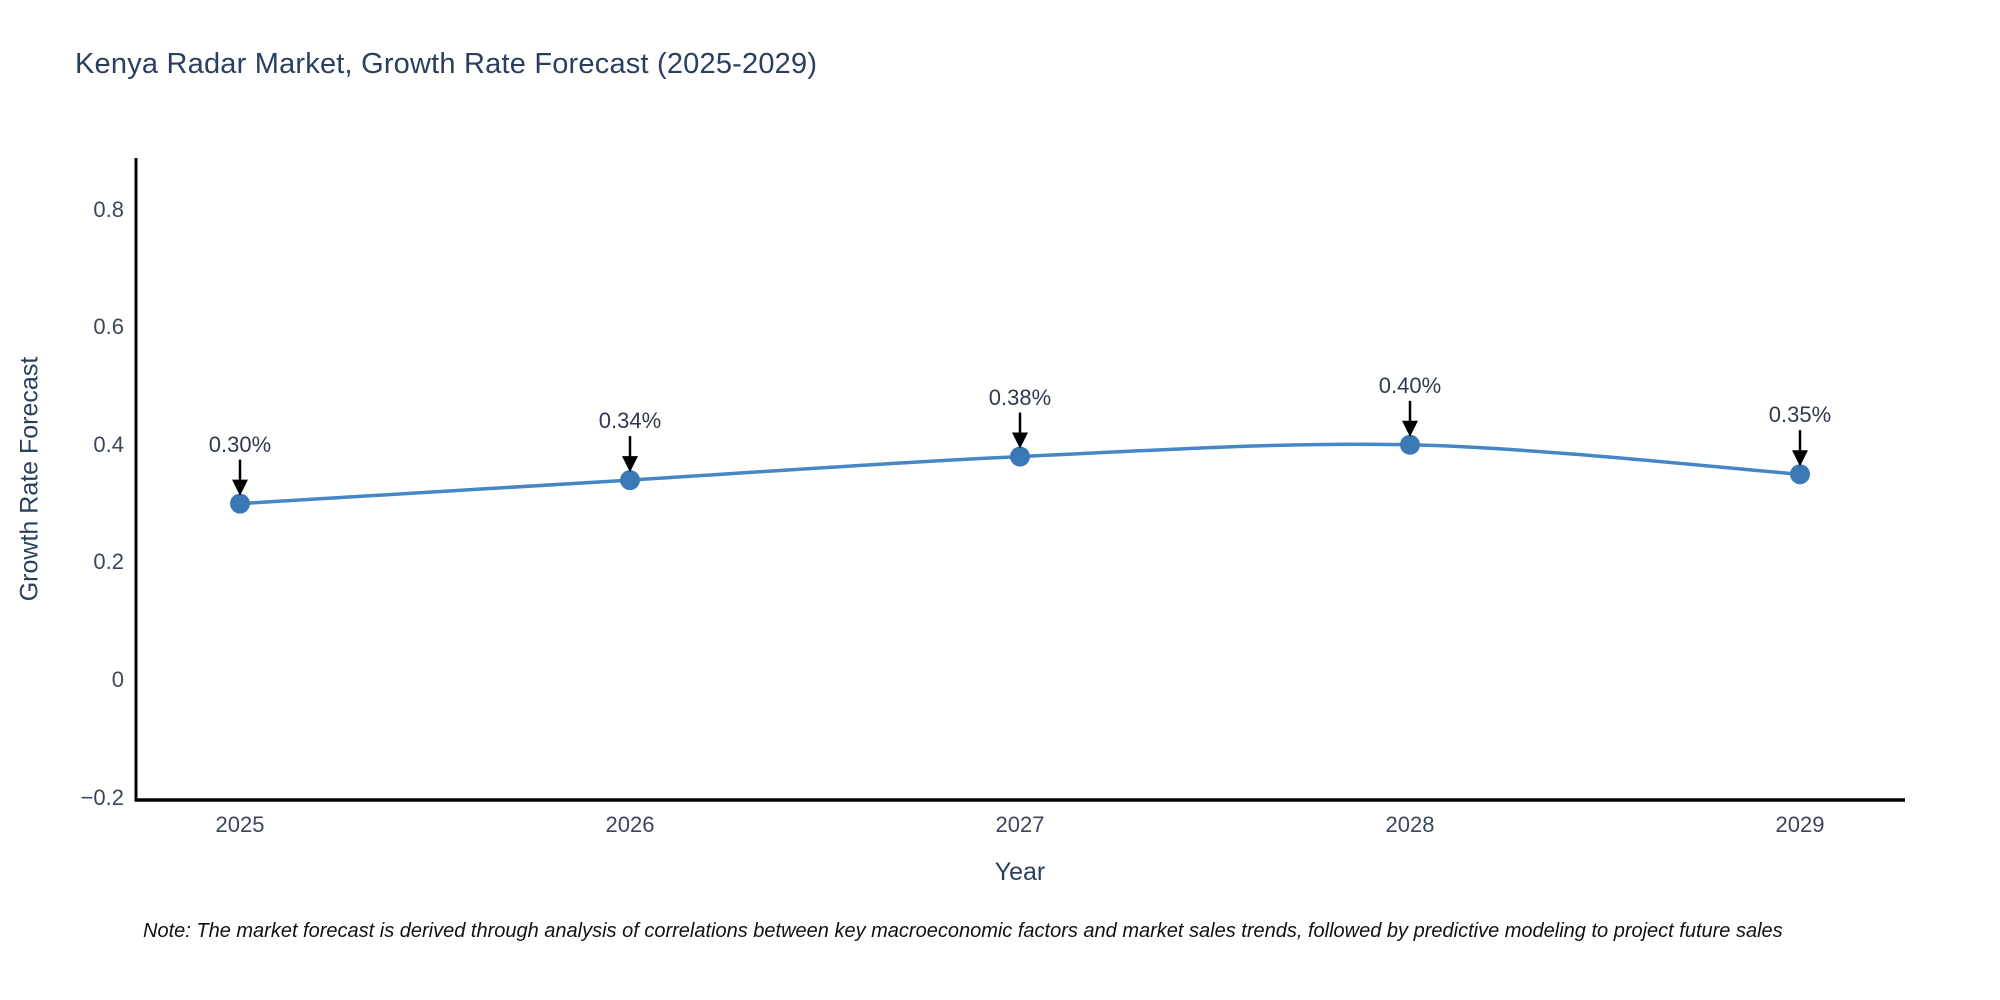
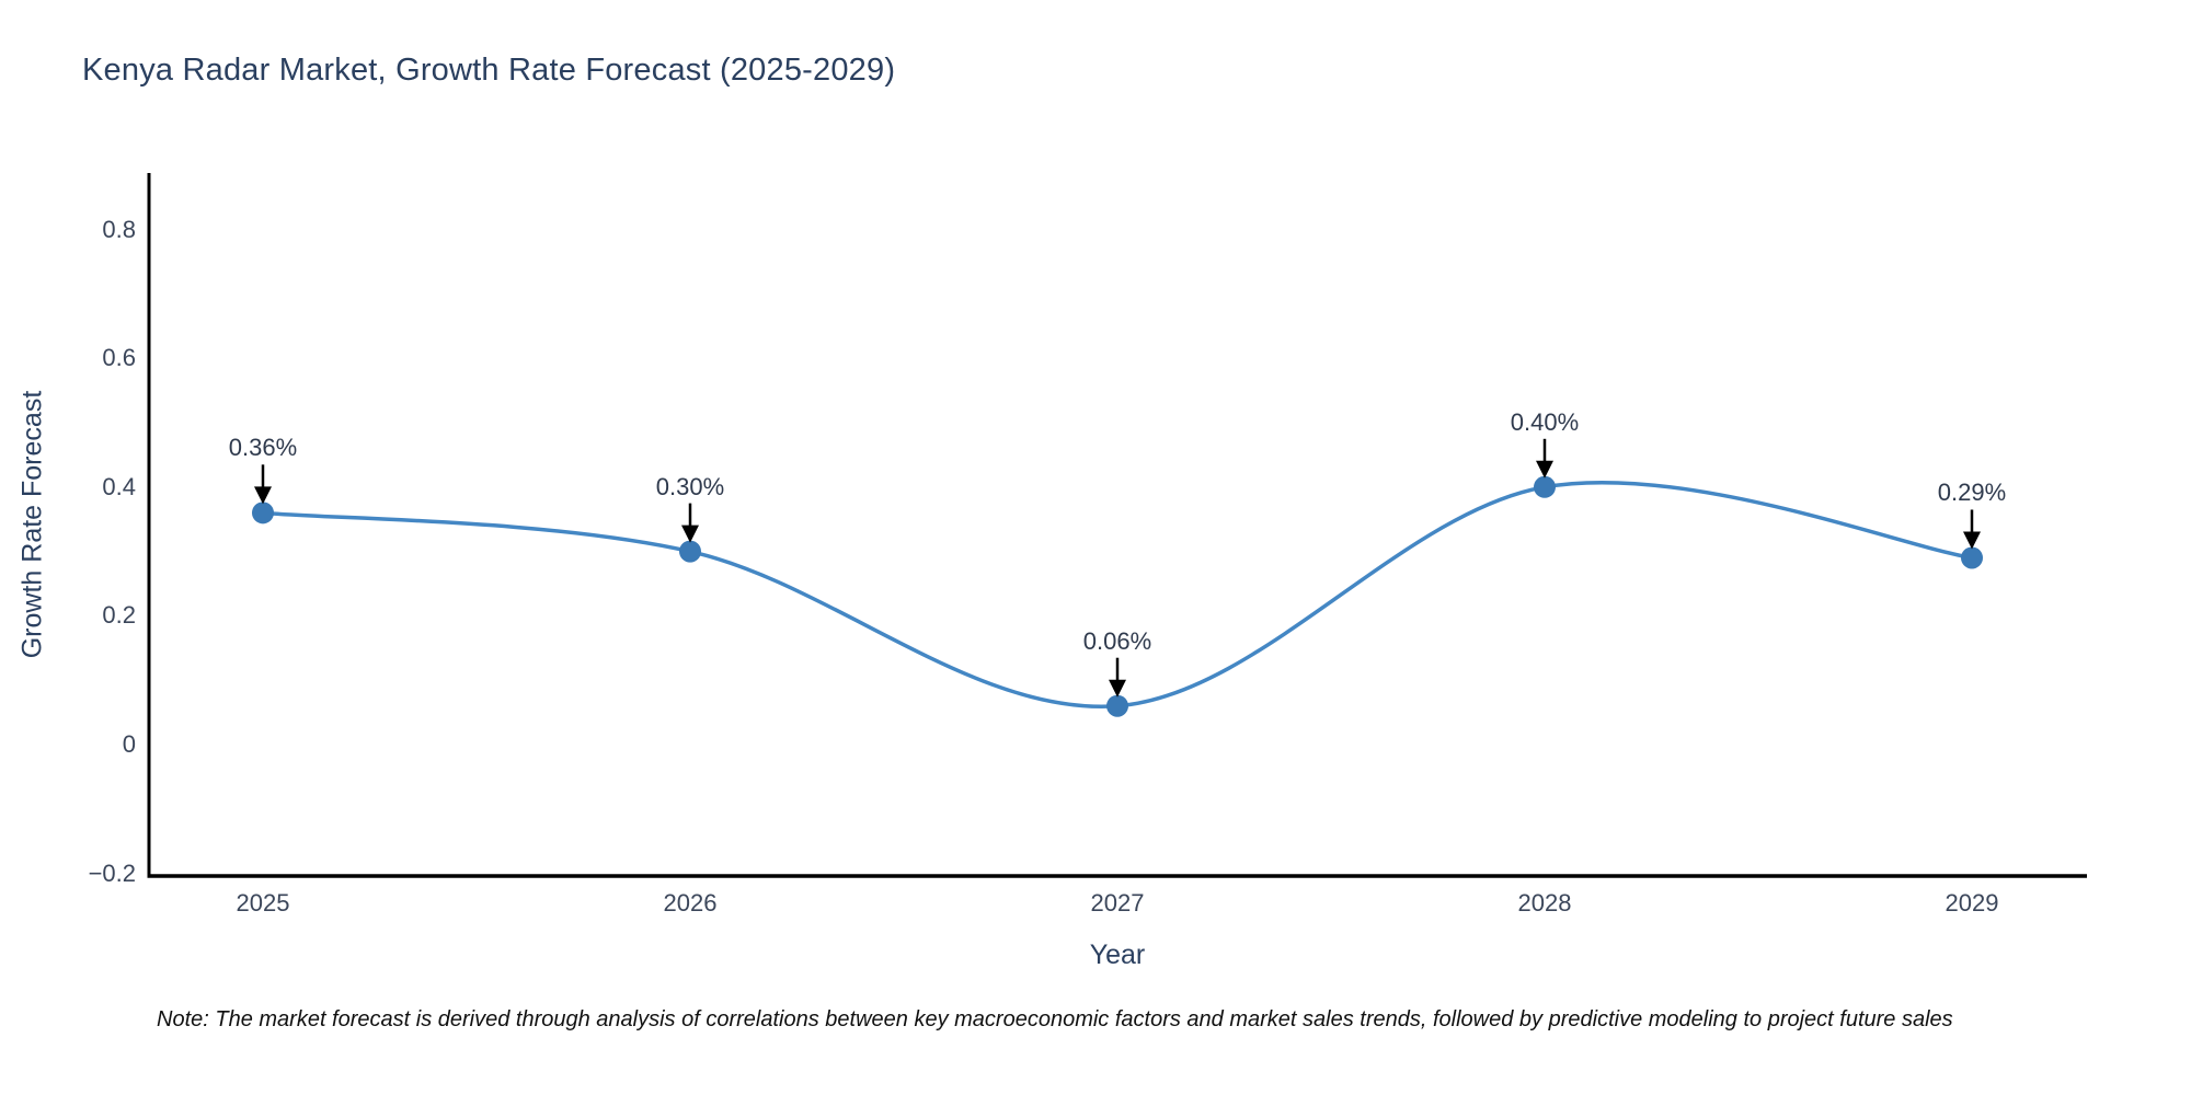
2025: 0.30% -> 0.36%
2026: 0.34% -> 0.30%
2027: 0.38% -> 0.06%
2029: 0.35% -> 0.29%
